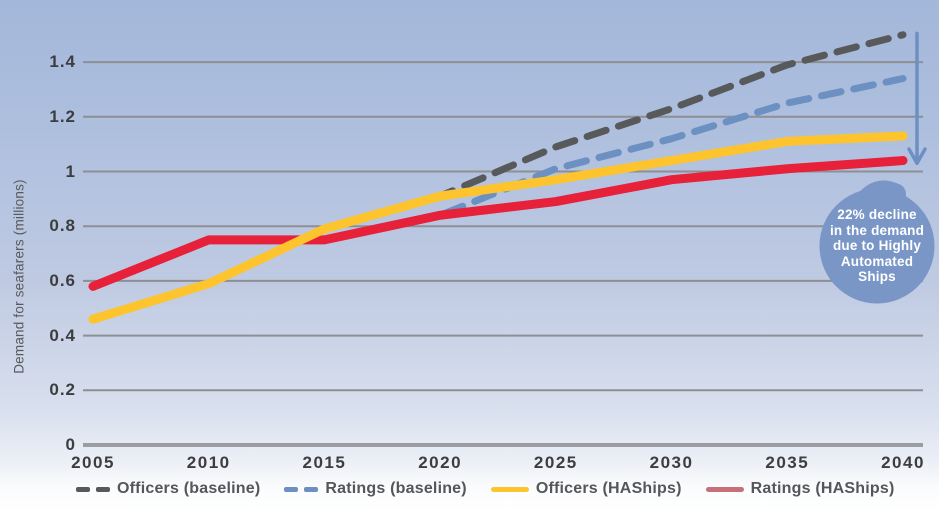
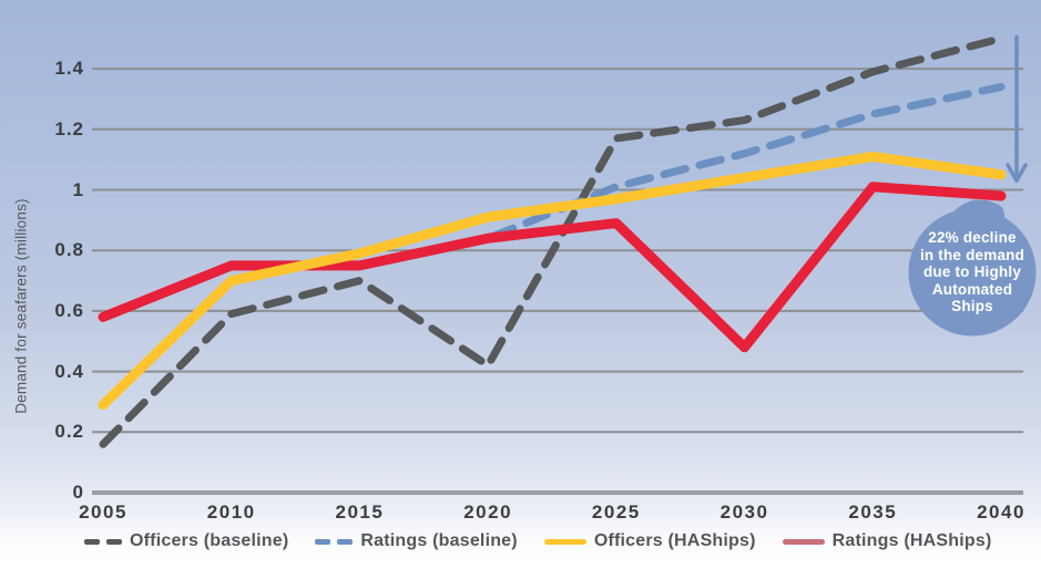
Officers (baseline)/2005: 0.46 -> 0.16
Officers (HAShips)/2005: 0.46 -> 0.29
Officers (HAShips)/2010: 0.59 -> 0.70
Officers (baseline)/2015: 0.79 -> 0.70
Officers (baseline)/2020: 0.91 -> 0.42
Officers (baseline)/2025: 1.09 -> 1.17
Ratings (HAShips)/2030: 0.97 -> 0.48
Ratings (HAShips)/2040: 1.04 -> 0.98
Officers (HAShips)/2040: 1.13 -> 1.05
